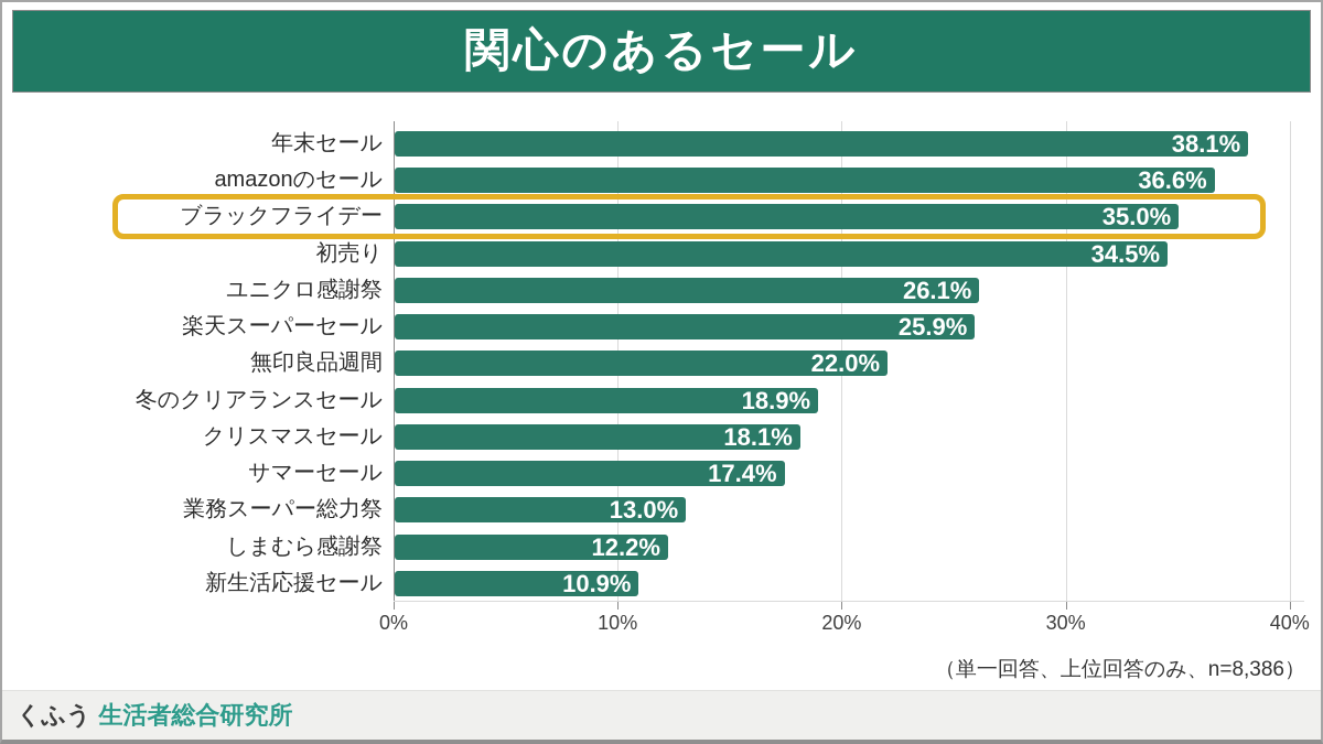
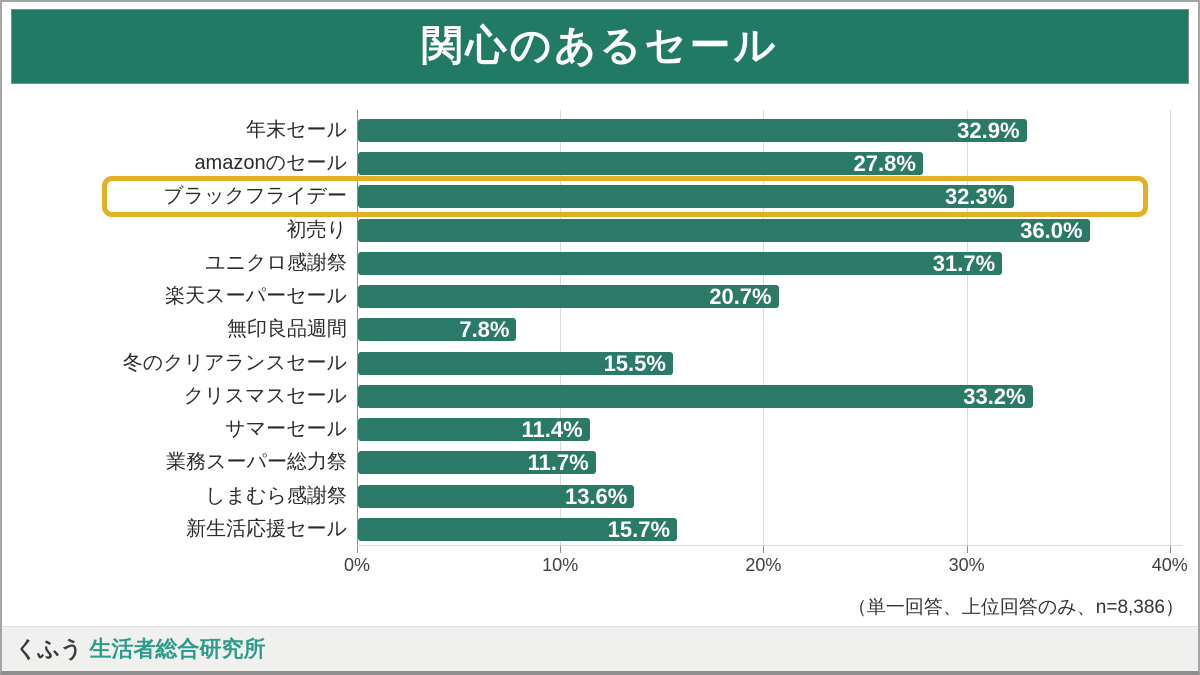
年末セール: 38.1% -> 32.9%
amazonのセール: 36.6% -> 27.8%
ブラックフライデー: 35.0% -> 32.3%
初売り: 34.5% -> 36.0%
ユニクロ感謝祭: 26.1% -> 31.7%
楽天スーパーセール: 25.9% -> 20.7%
無印良品週間: 22.0% -> 7.8%
冬のクリアランスセール: 18.9% -> 15.5%
クリスマスセール: 18.1% -> 33.2%
サマーセール: 17.4% -> 11.4%
業務スーパー総力祭: 13.0% -> 11.7%
しまむら感謝祭: 12.2% -> 13.6%
新生活応援セール: 10.9% -> 15.7%
